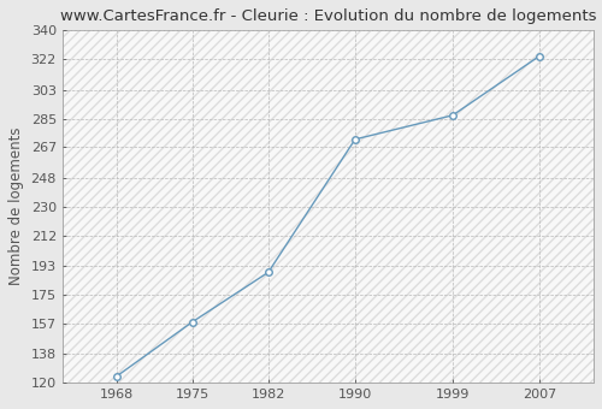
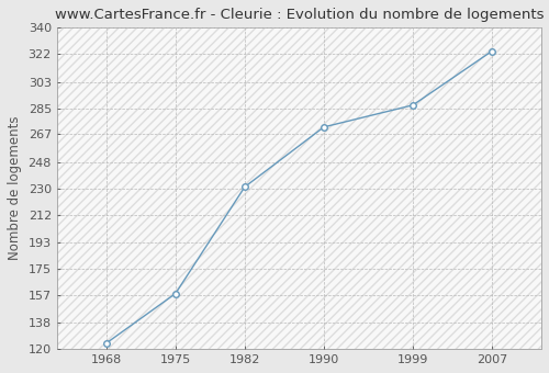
1982: 189 -> 231
